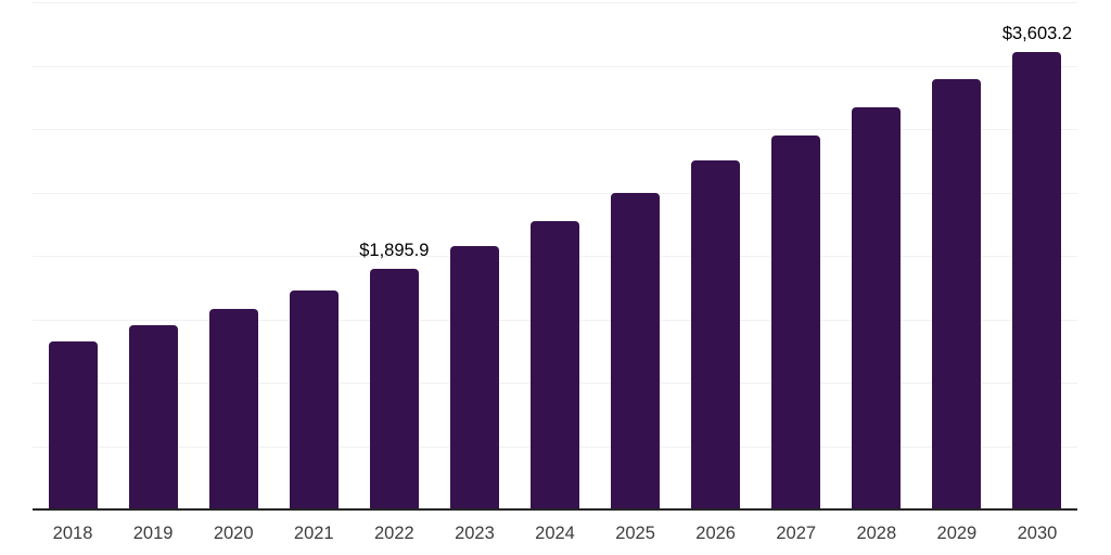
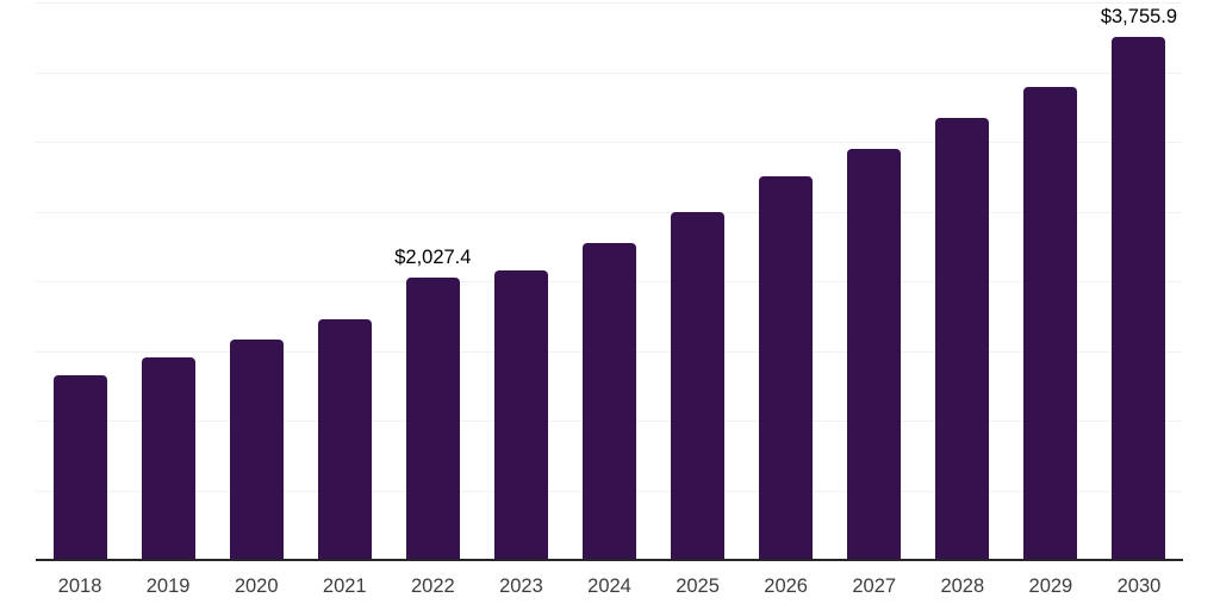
2022: $1,895.9 -> $2,027.4
2030: $3,603.2 -> $3,755.9
